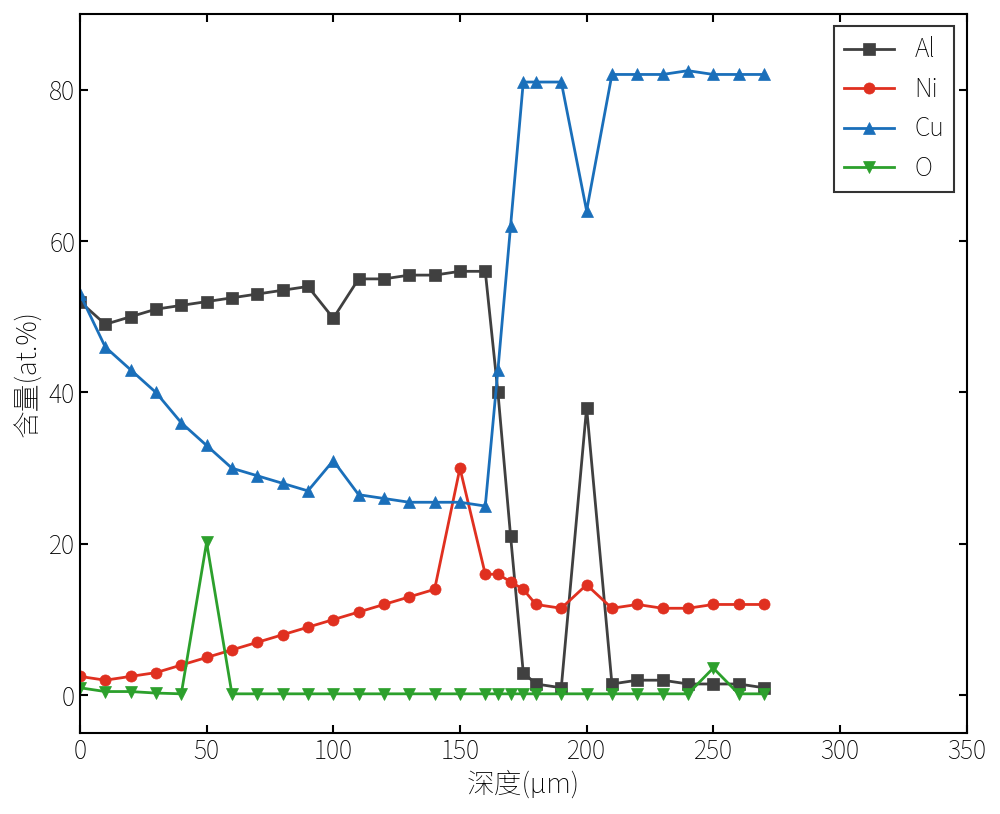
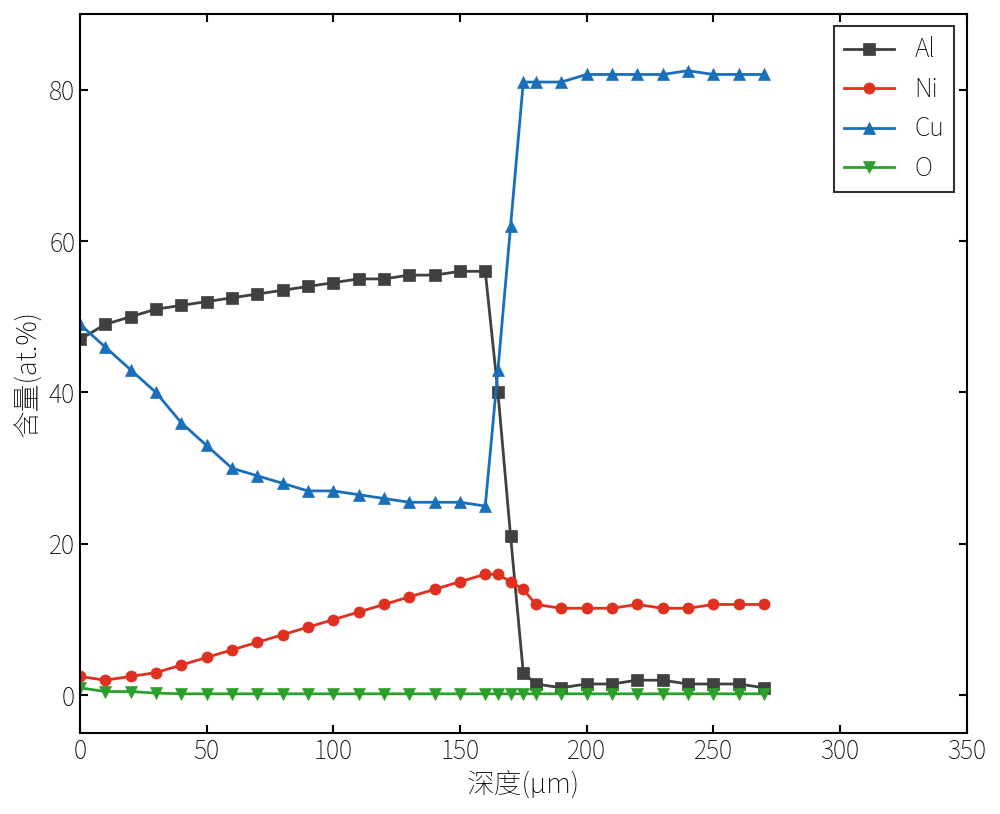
Al/0: 52.0 -> 47.0
Cu/0: 53.0 -> 49.0
O/50: 20.2 -> 0.2
Al/100: 49.8 -> 54.5
Cu/100: 31.0 -> 27.0
Ni/150: 30.0 -> 15.0
Al/200: 38.0 -> 1.5
Ni/200: 14.6 -> 11.5
Cu/200: 64.0 -> 82.0
O/250: 3.6 -> 0.2
